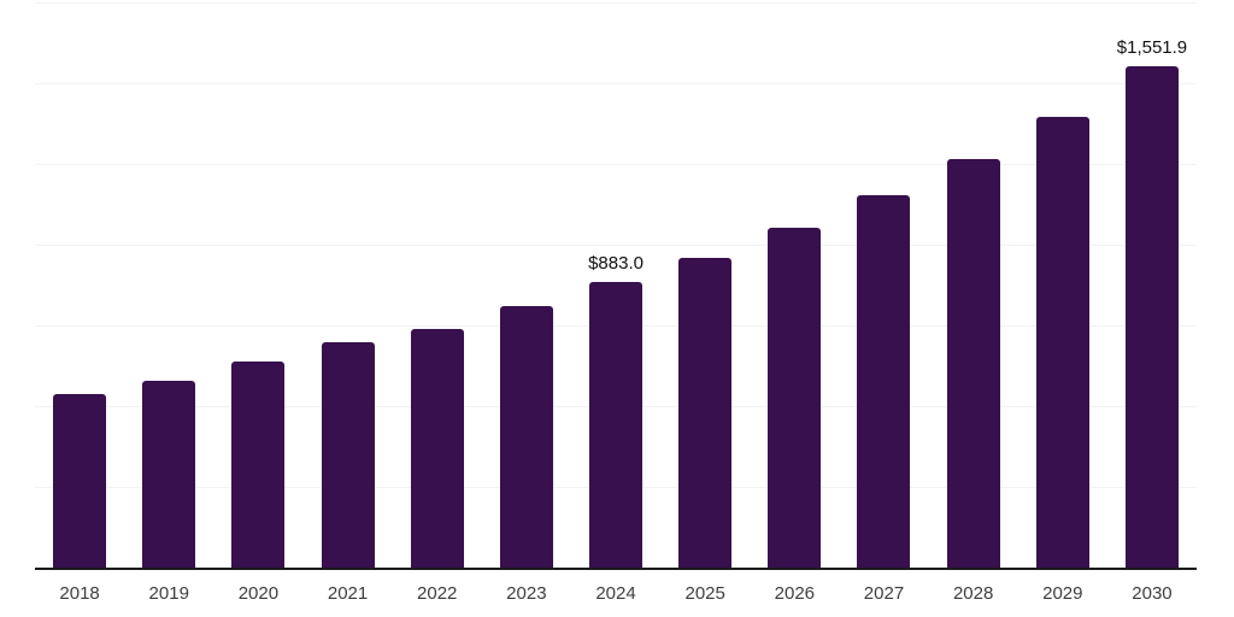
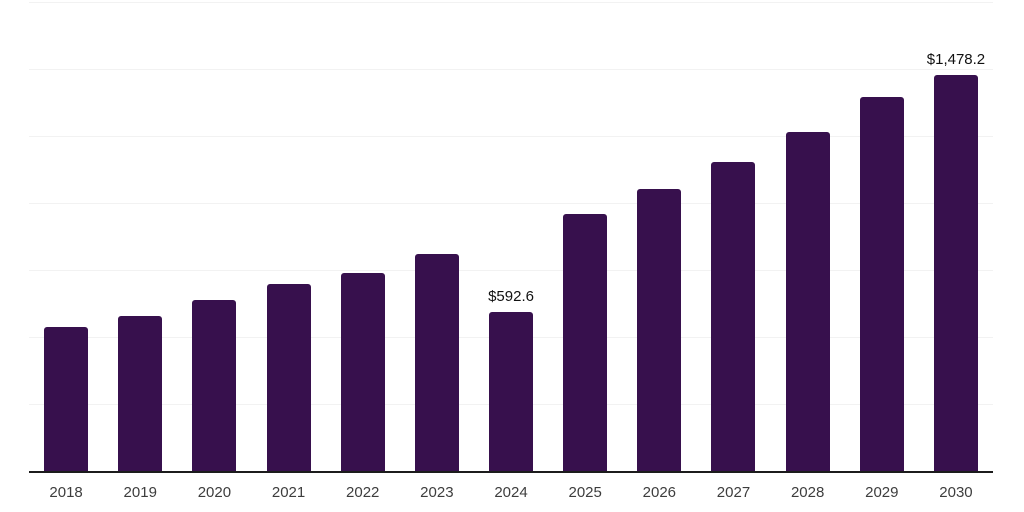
2024: $883.0 -> $592.6
2030: $1,551.9 -> $1,478.2
